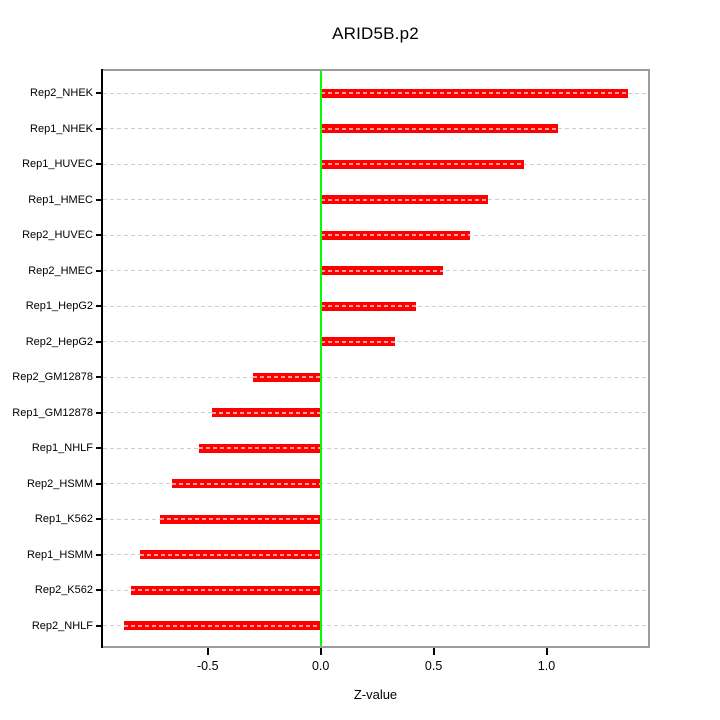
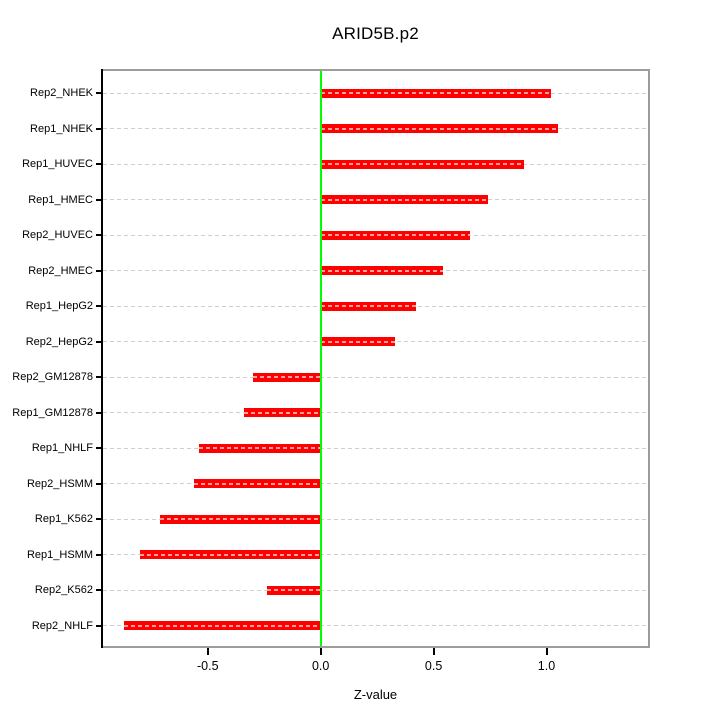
Rep2_NHEK: 1.36 -> 1.02
Rep1_GM12878: -0.48 -> -0.34
Rep2_HSMM: -0.66 -> -0.56
Rep2_K562: -0.84 -> -0.24
